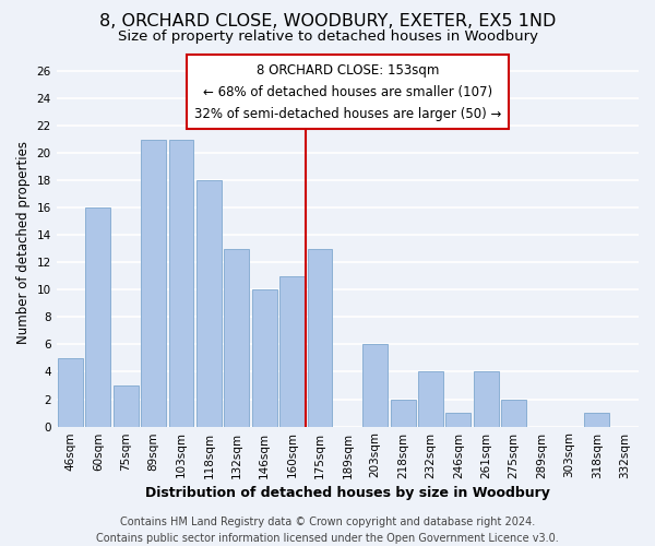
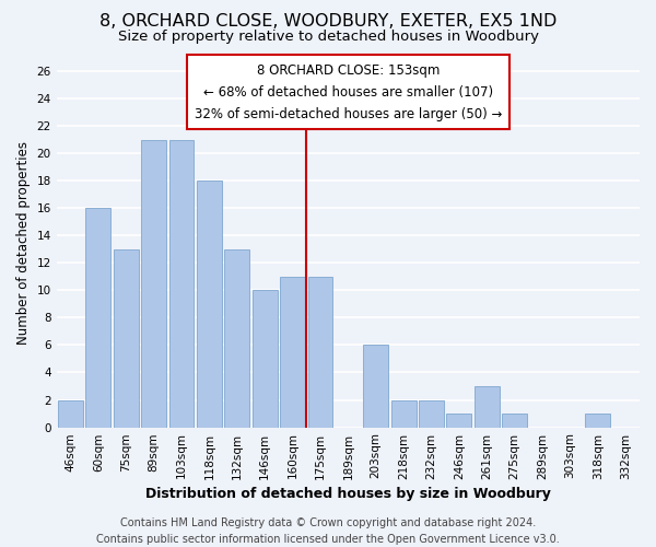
46sqm: 5 -> 2
75sqm: 3 -> 13
175sqm: 13 -> 11
232sqm: 4 -> 2
261sqm: 4 -> 3
275sqm: 2 -> 1
